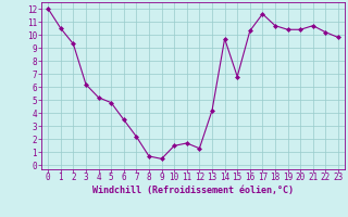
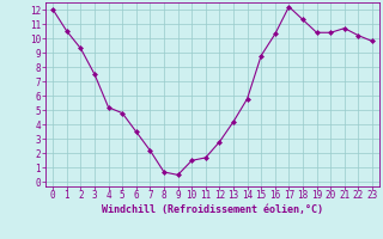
3: 6.2 -> 7.5
12: 1.3 -> 2.8
14: 9.7 -> 5.8
15: 6.8 -> 8.8
17: 11.6 -> 12.2
18: 10.7 -> 11.3
